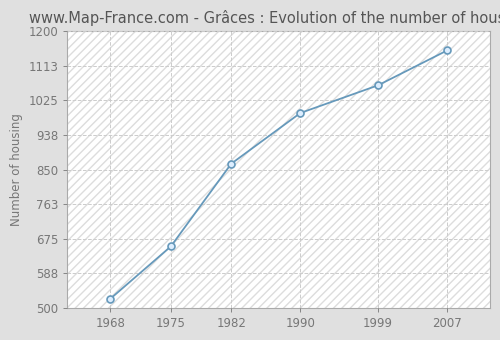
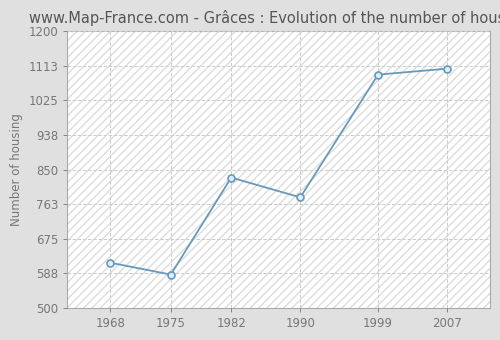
1968: 524 -> 615
1975: 656 -> 585
1982: 865 -> 830
1990: 993 -> 780
1999: 1063 -> 1090
2007: 1151 -> 1105
